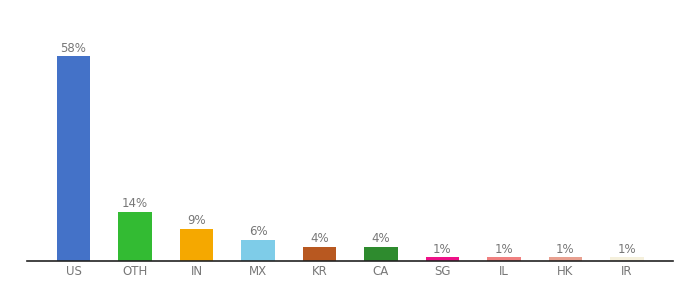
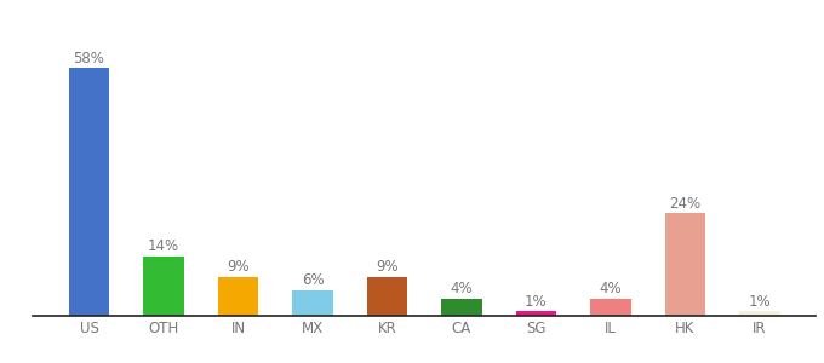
KR: 4% -> 9%
IL: 1% -> 4%
HK: 1% -> 24%
